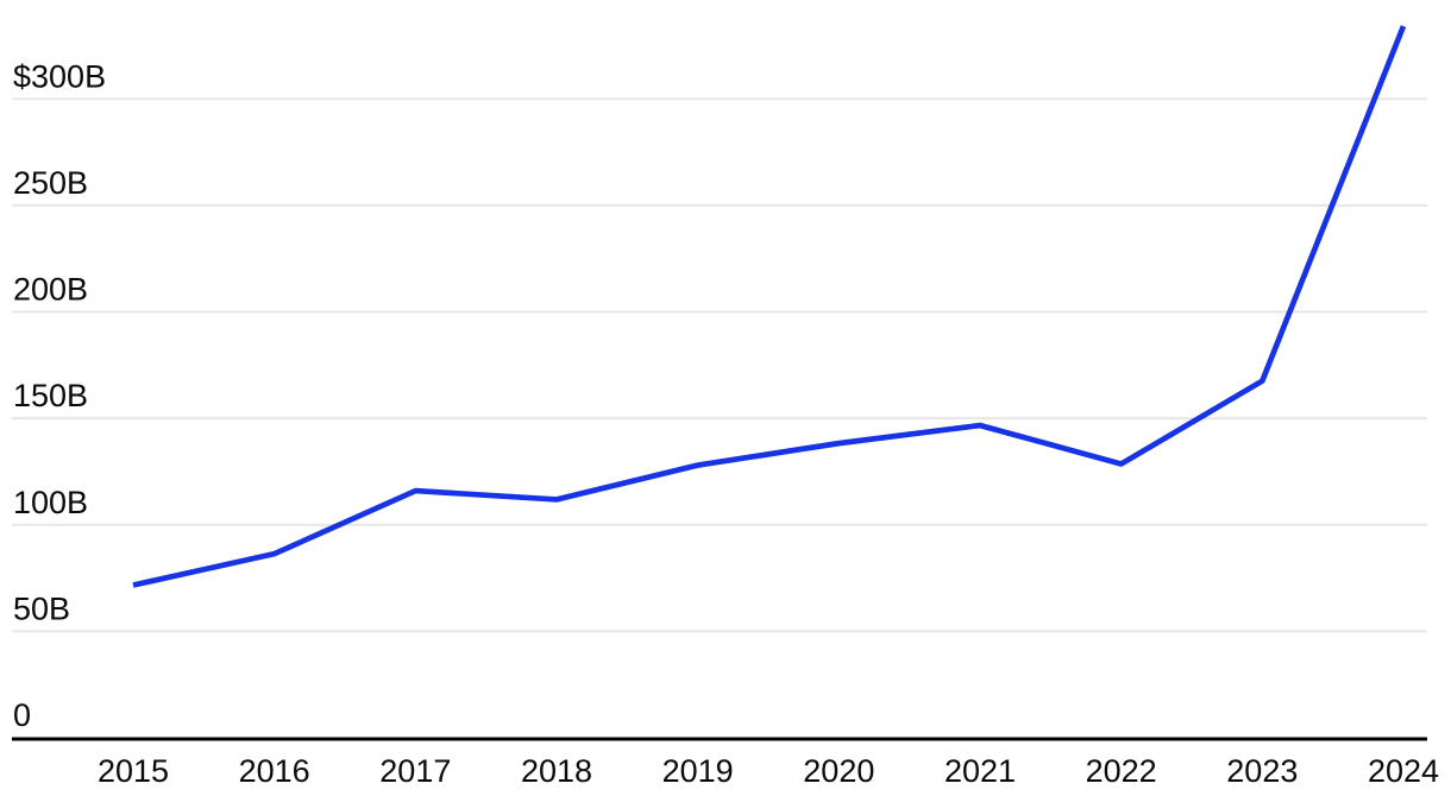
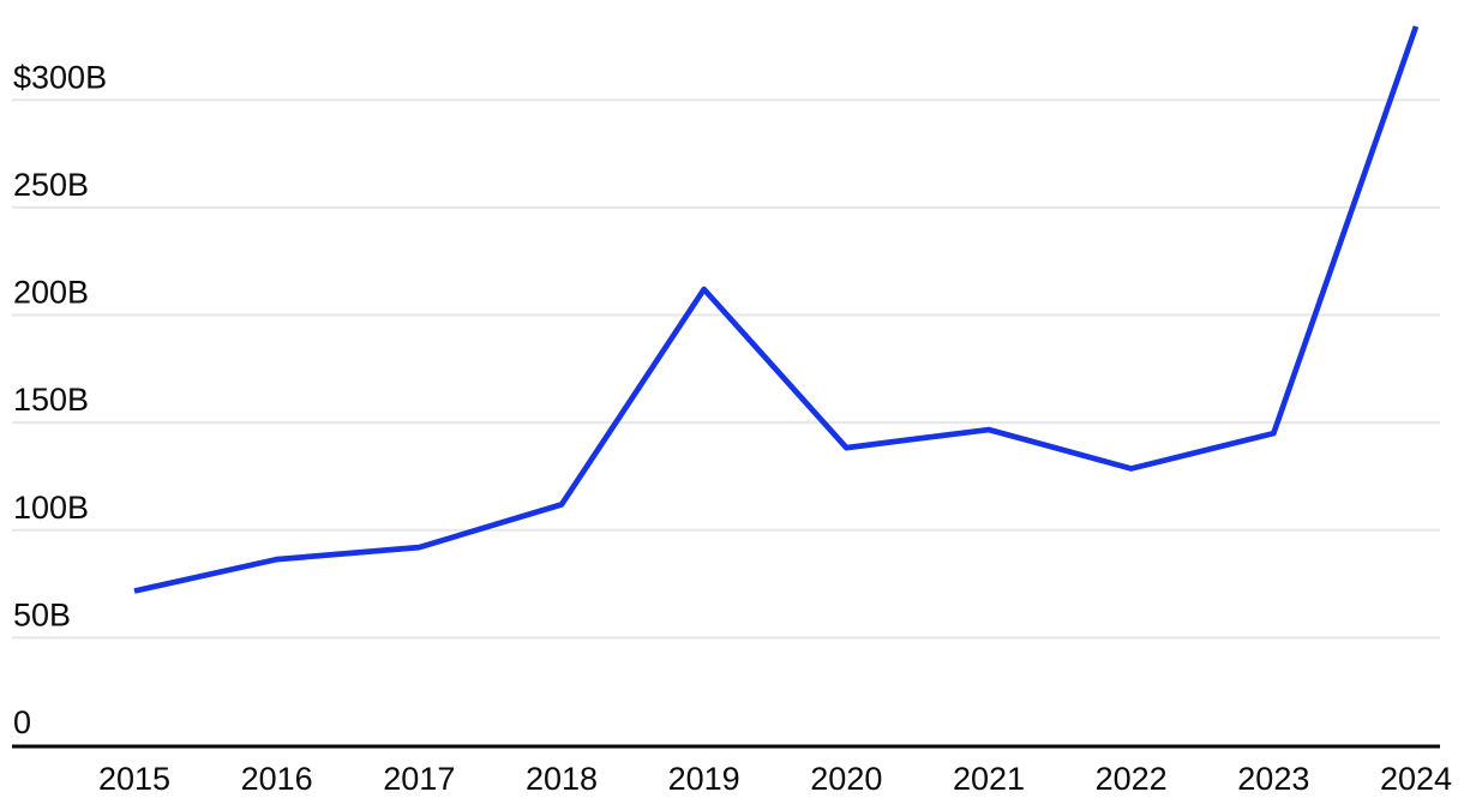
2017: $116B -> $92B
2019: $128B -> $212B
2023: $168B -> $145B
